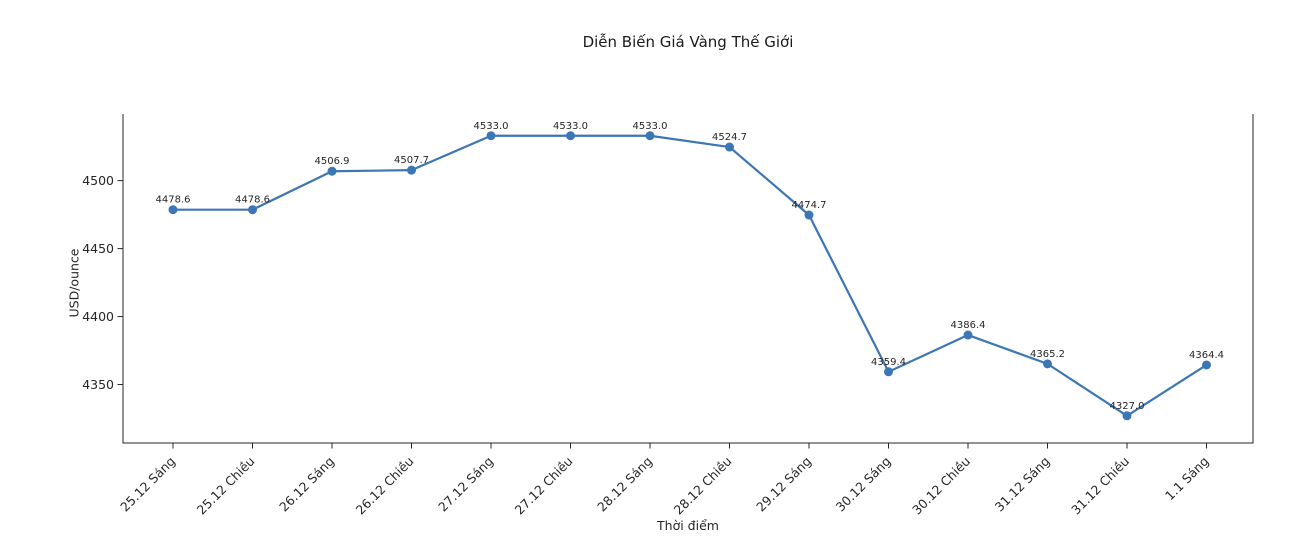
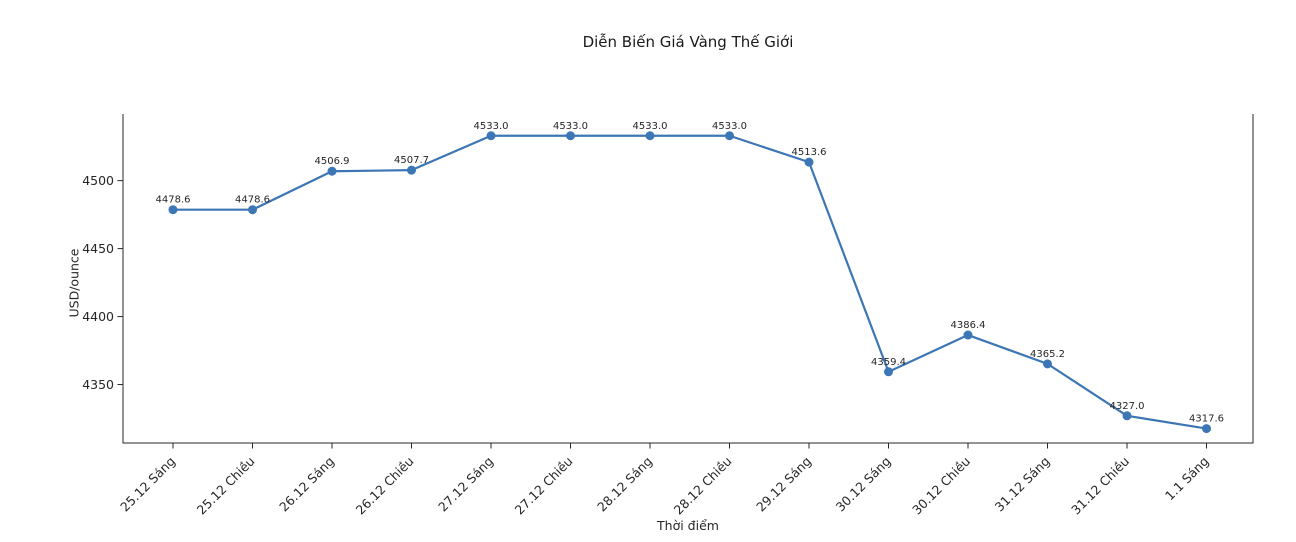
28.12 Chiều: 4524.7 -> 4533.0
29.12 Sáng: 4474.7 -> 4513.6
1.1 Sáng: 4364.4 -> 4317.6
